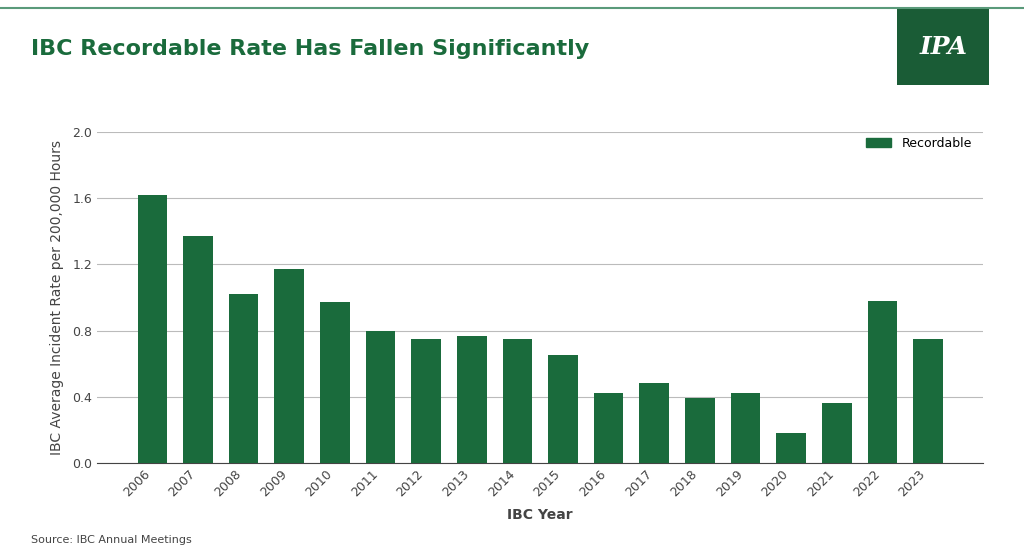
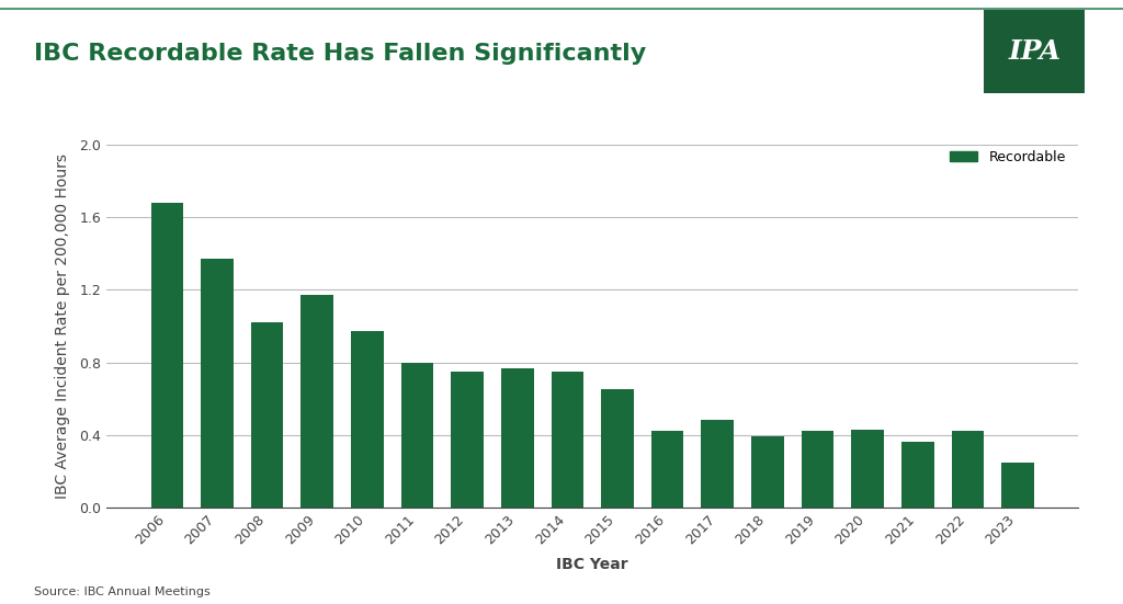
2006: 1.62 -> 1.68
2020: 0.18 -> 0.43
2022: 0.98 -> 0.42
2023: 0.75 -> 0.25
